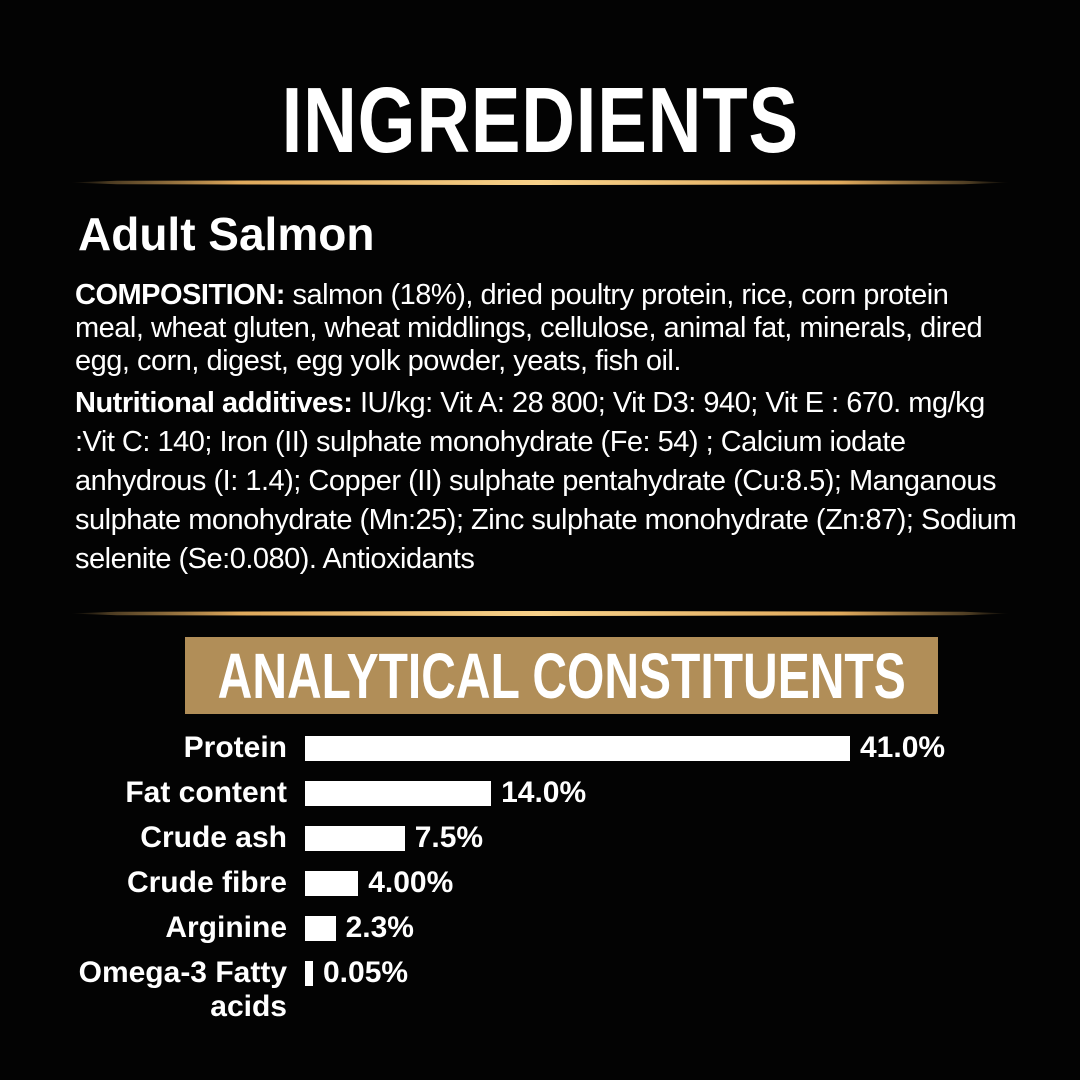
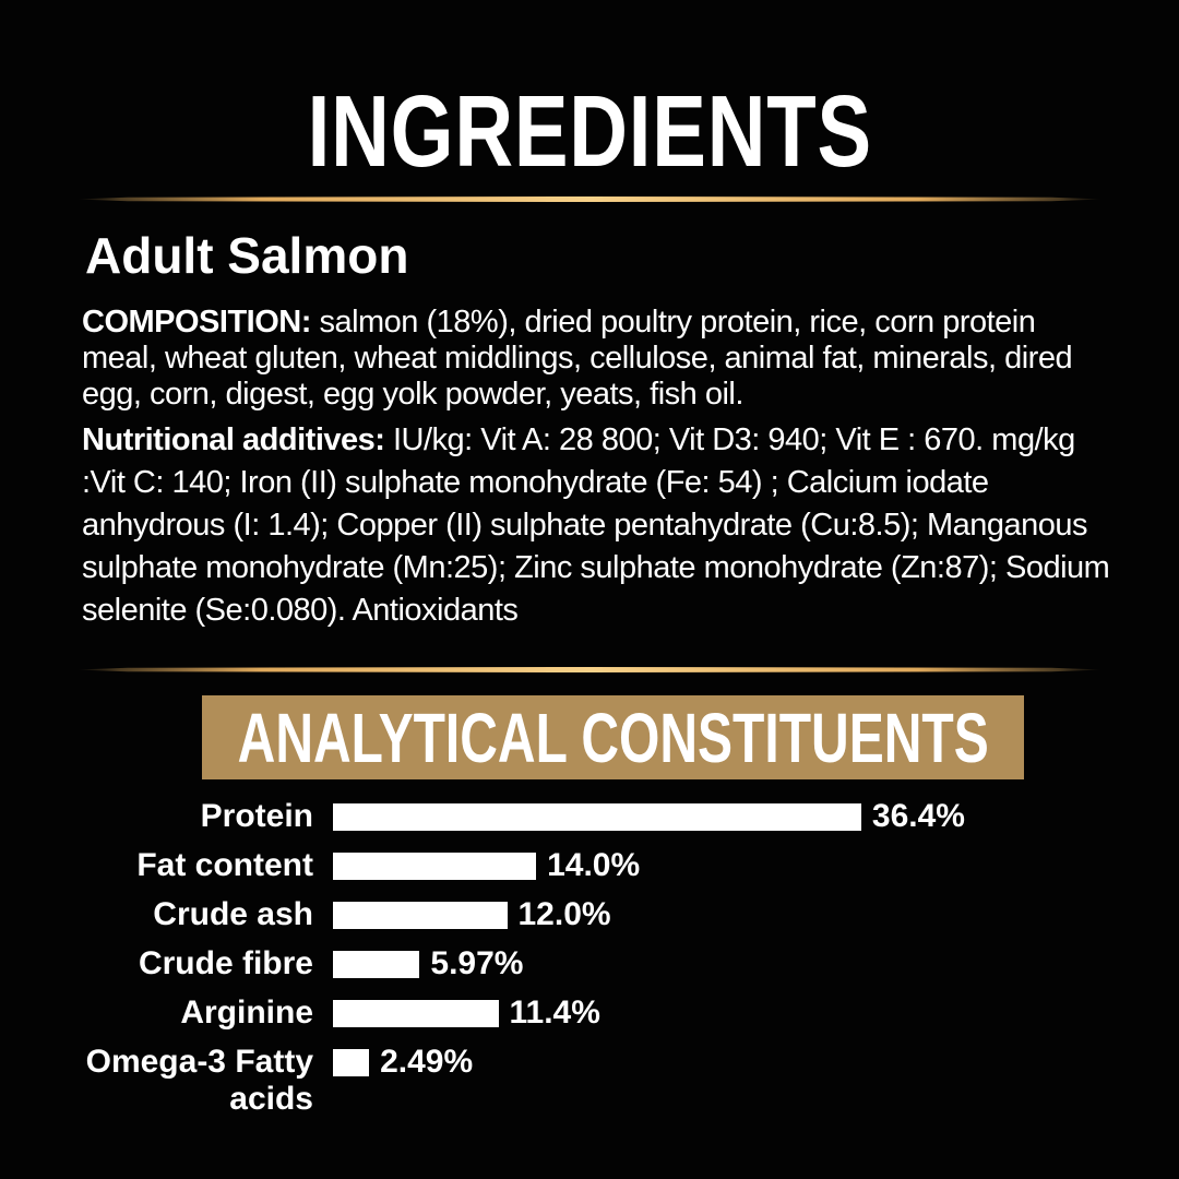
Protein: 41.0% -> 36.4%
Crude ash: 7.5% -> 12.0%
Crude fibre: 4.00% -> 5.97%
Arginine: 2.3% -> 11.4%
Omega-3 Fatty acids: 0.05% -> 2.49%
